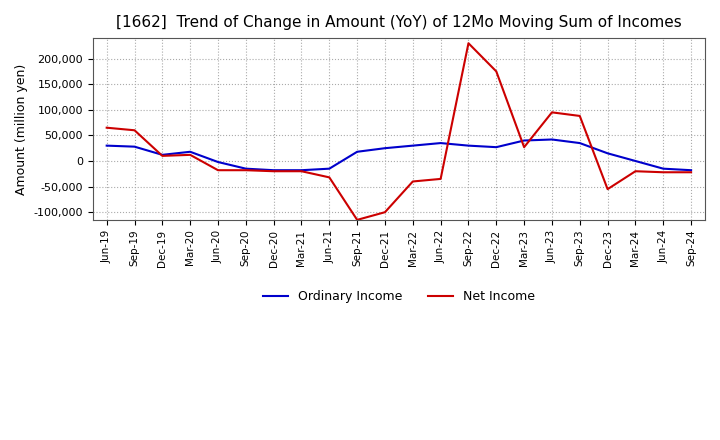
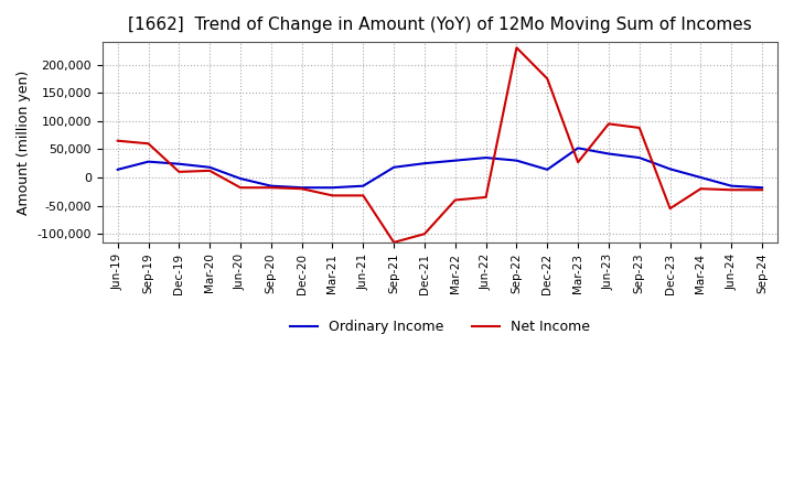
Ordinary Income/Jun-19: 30,000 -> 14,000
Ordinary Income/Dec-19: 12,000 -> 24,000
Net Income/Mar-21: -20,000 -> -32,000
Ordinary Income/Dec-22: 27,000 -> 14,000
Ordinary Income/Mar-23: 40,000 -> 52,000
